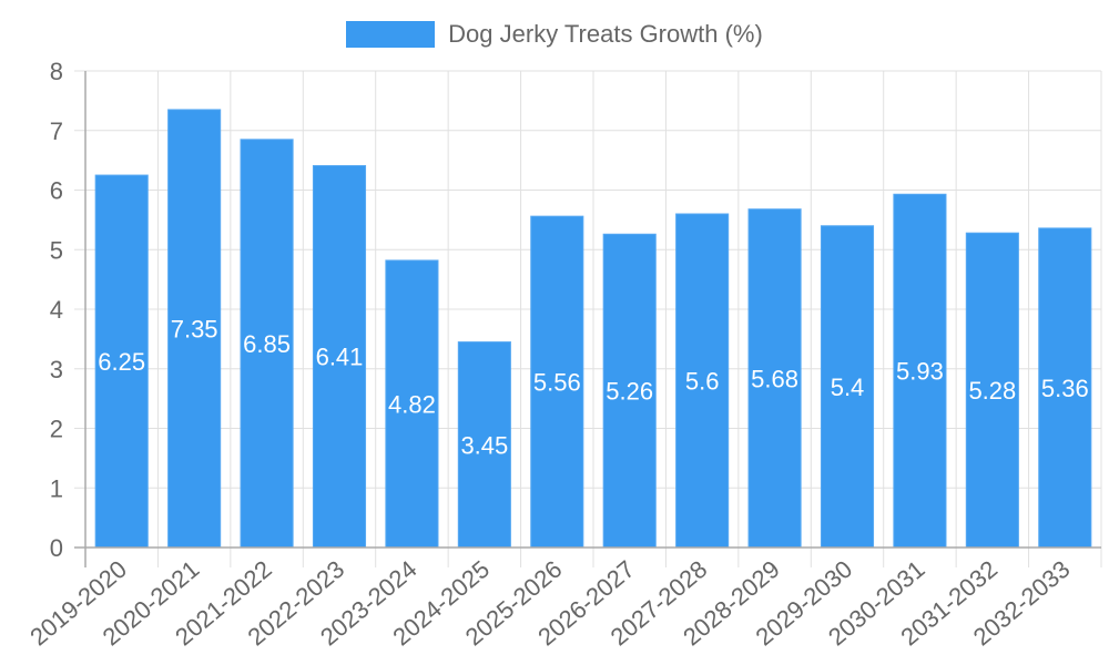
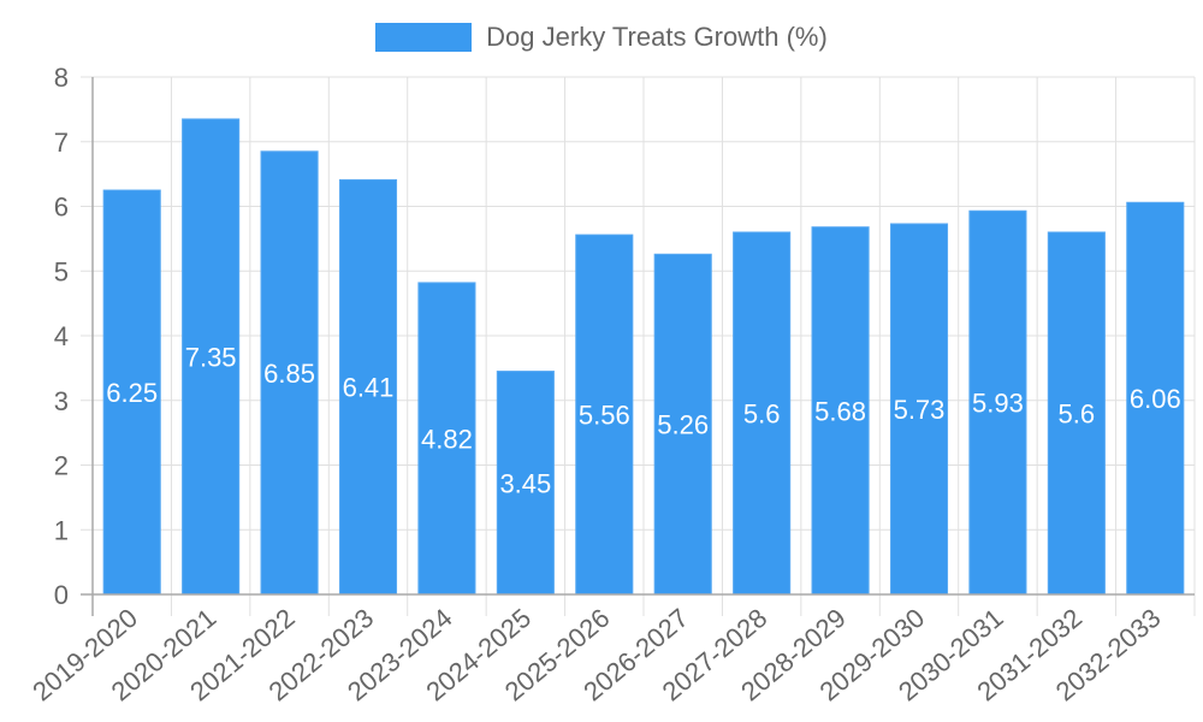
2029-2030: 5.4 -> 5.73
2031-2032: 5.28 -> 5.6
2032-2033: 5.36 -> 6.06
